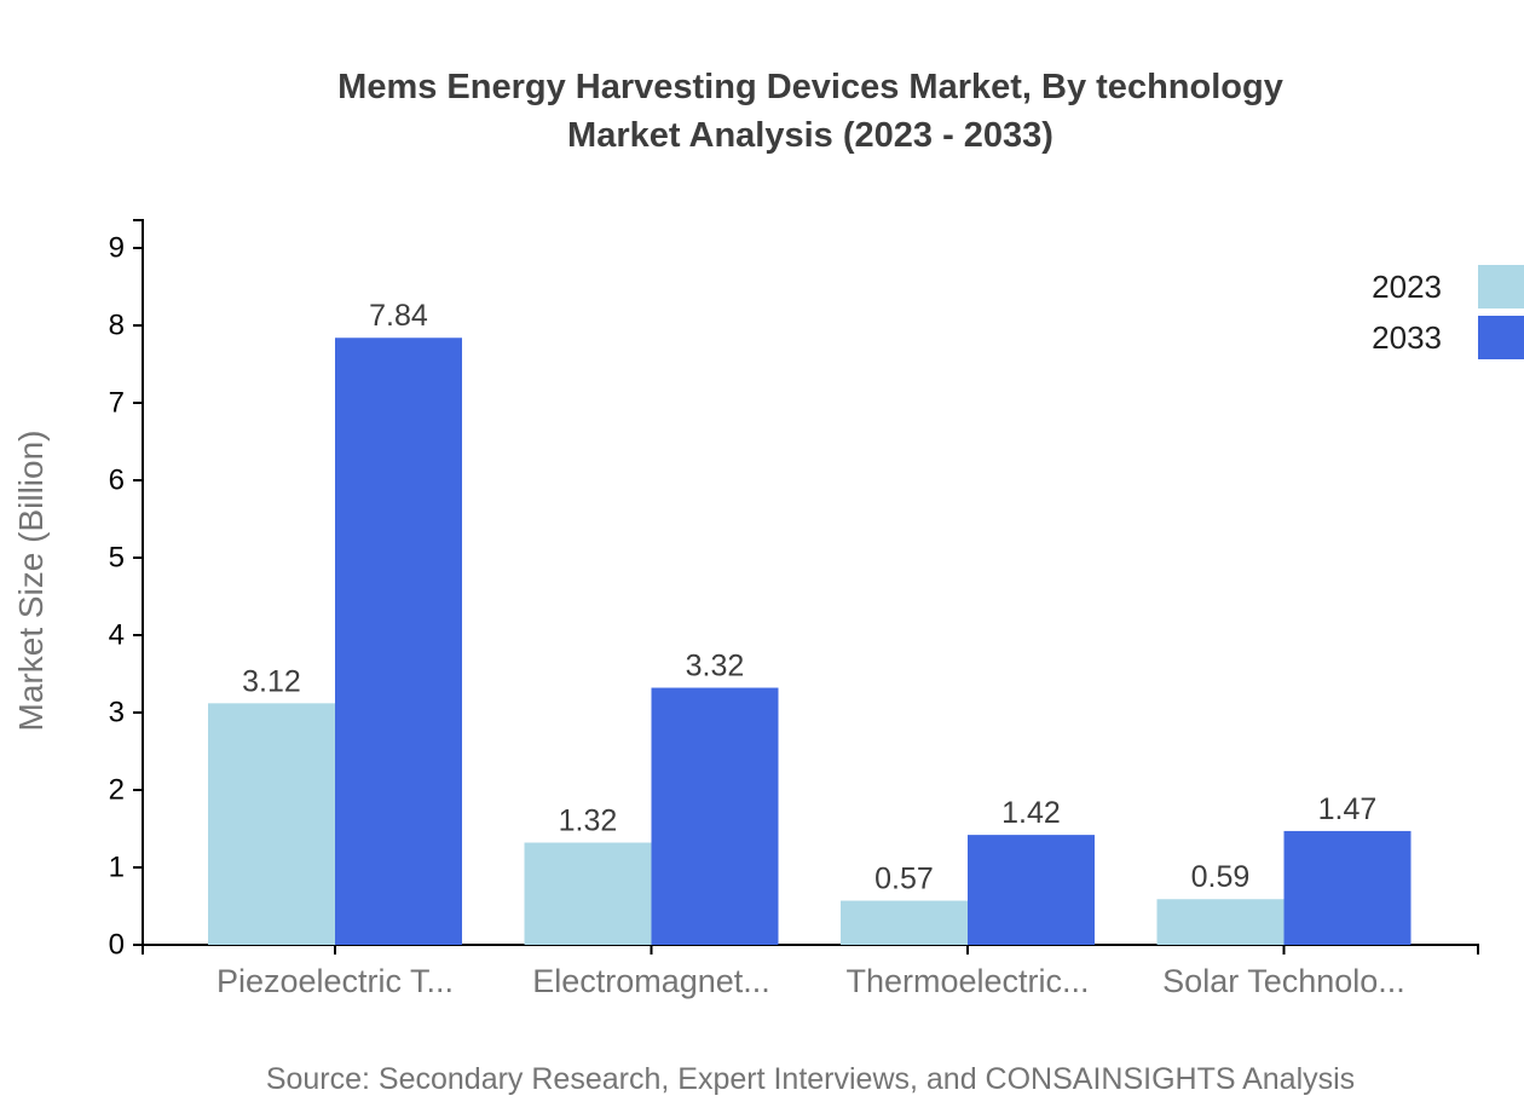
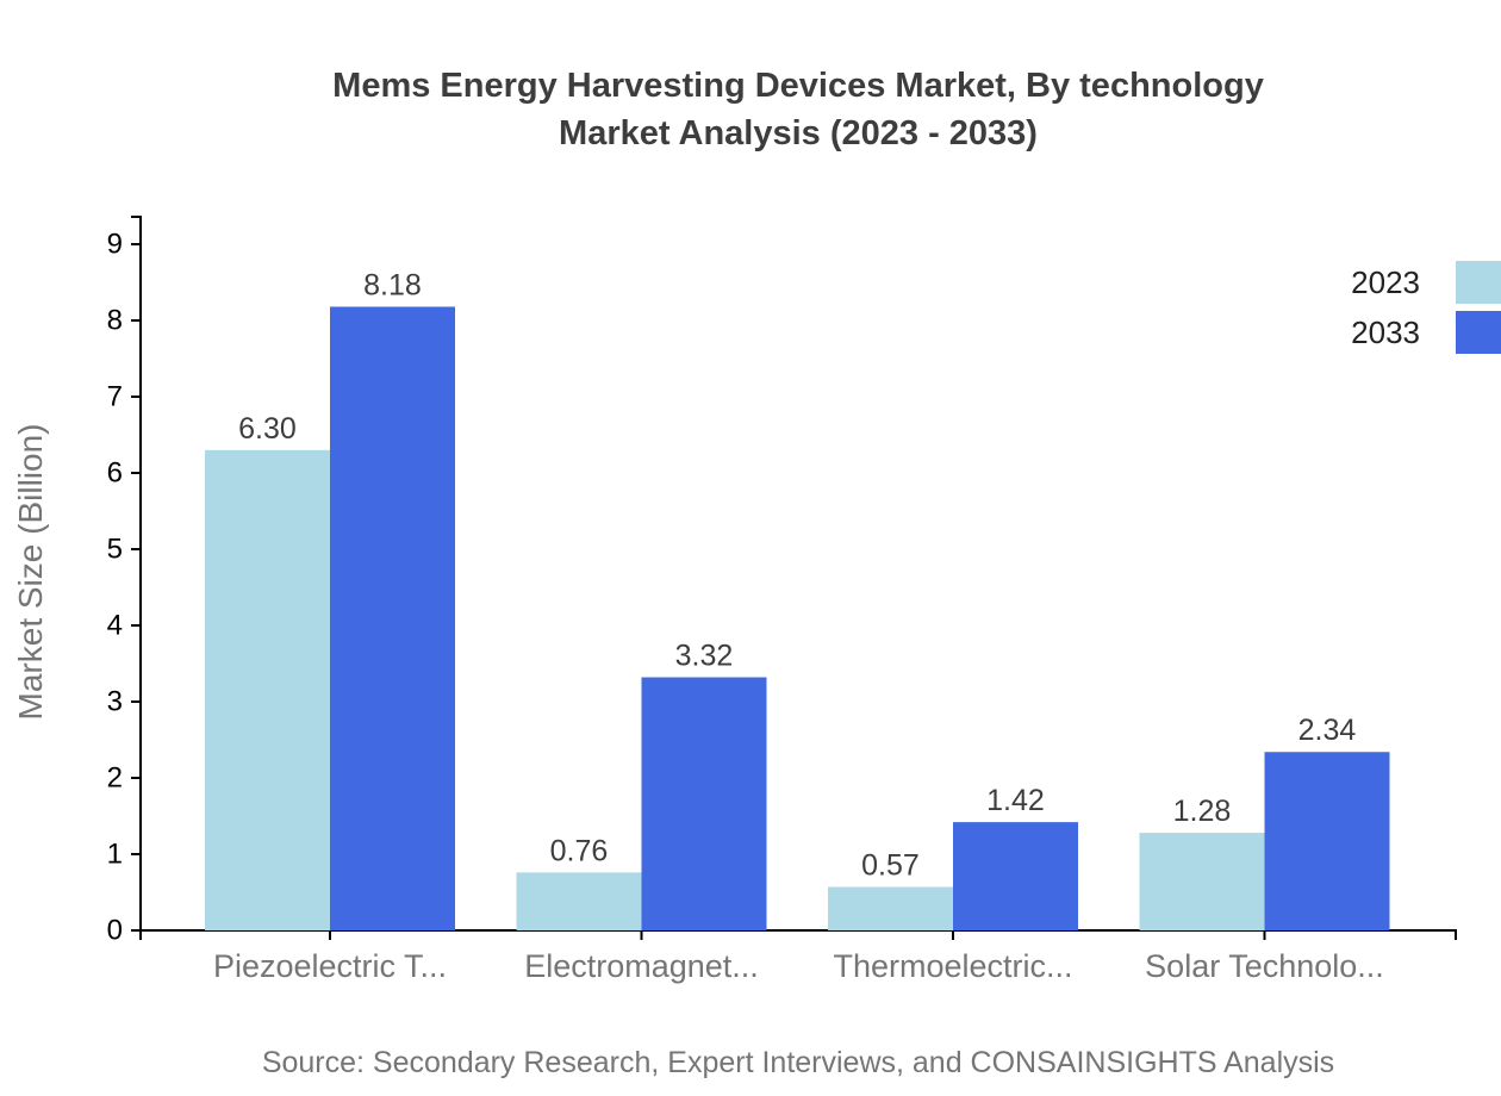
2023/Piezoelectric T...: 3.12 -> 6.30
2033/Piezoelectric T...: 7.84 -> 8.18
2023/Electromagnet...: 1.32 -> 0.76
2023/Solar Technolo...: 0.59 -> 1.28
2033/Solar Technolo...: 1.47 -> 2.34
